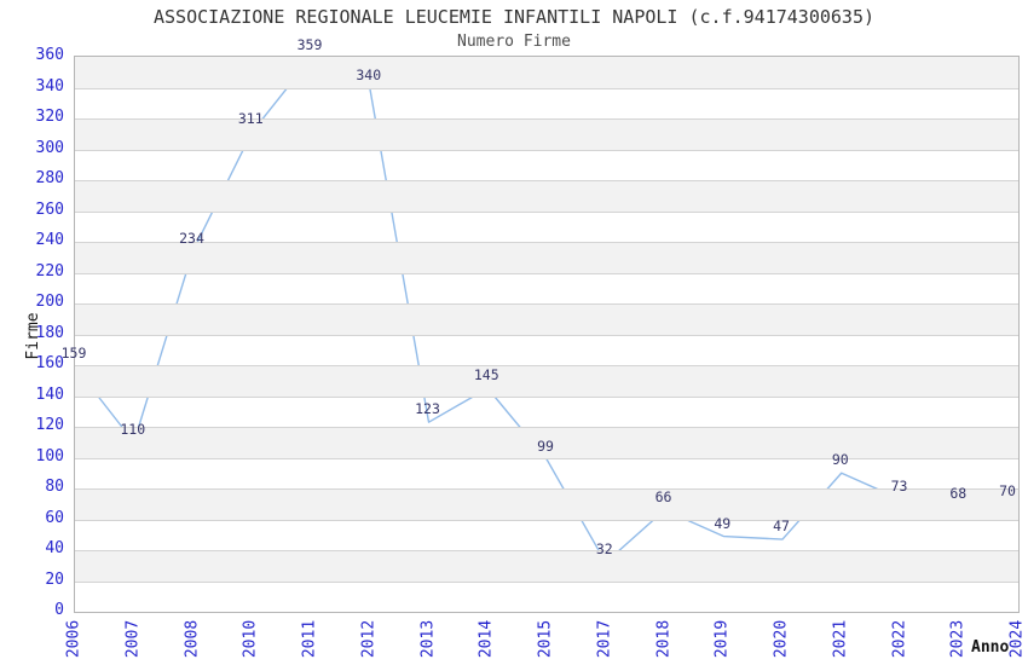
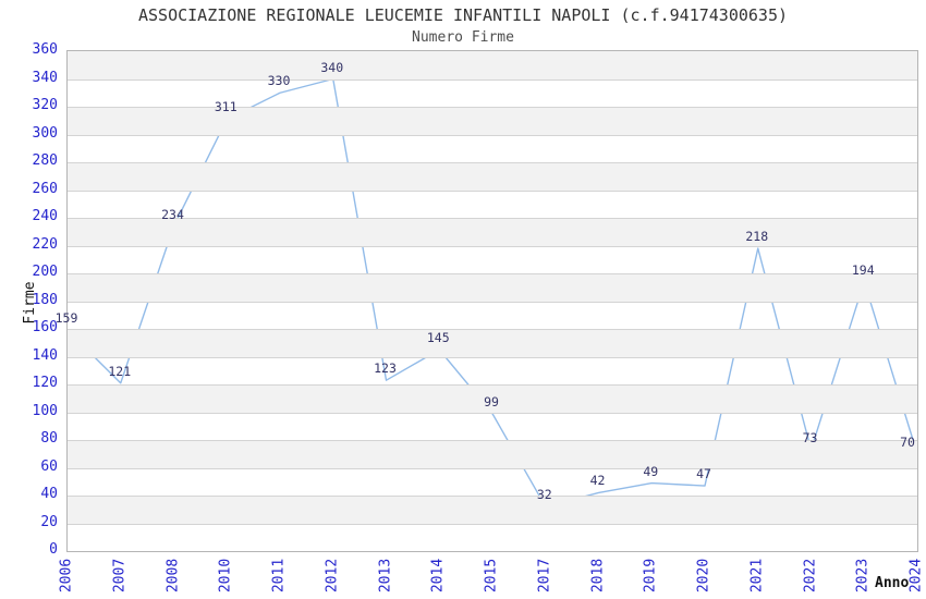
2007: 110 -> 121
2011: 359 -> 330
2018: 66 -> 42
2021: 90 -> 218
2023: 68 -> 194
